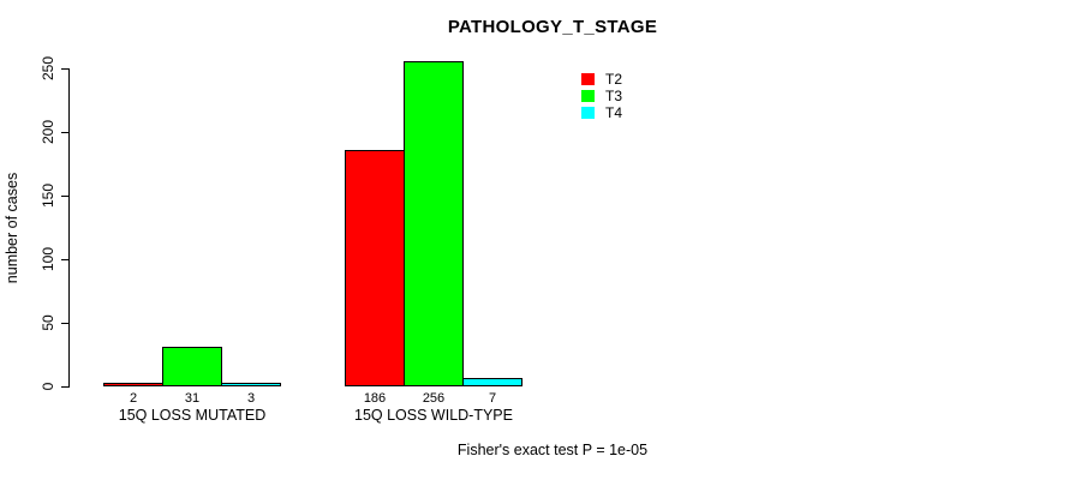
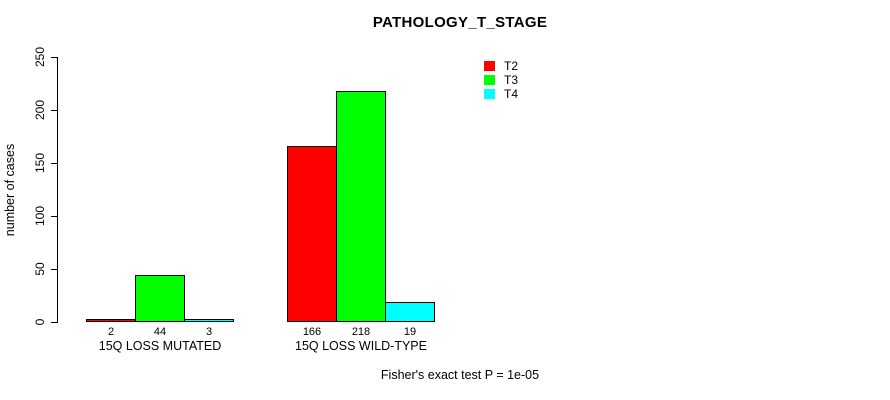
T3/15Q LOSS MUTATED: 31 -> 44
T2/15Q LOSS WILD-TYPE: 186 -> 166
T3/15Q LOSS WILD-TYPE: 256 -> 218
T4/15Q LOSS WILD-TYPE: 7 -> 19
